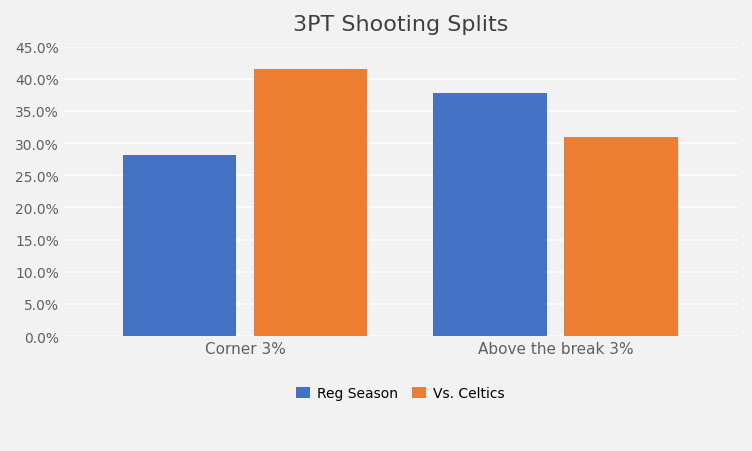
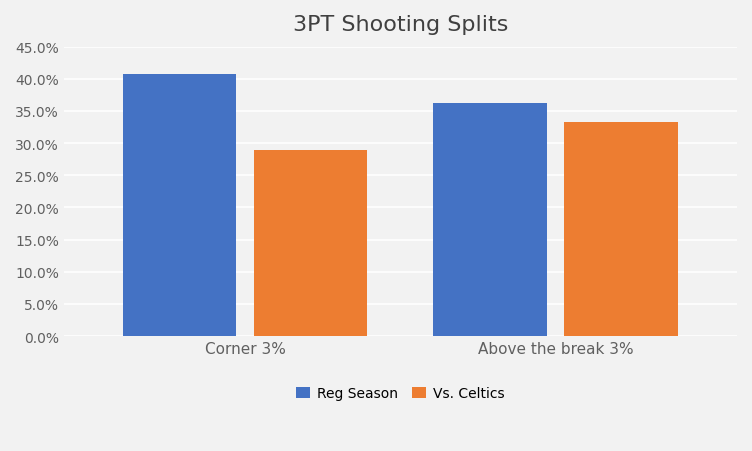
Reg Season/Corner 3%: 28.2% -> 40.8%
Vs. Celtics/Corner 3%: 41.6% -> 28.9%
Reg Season/Above the break 3%: 37.8% -> 36.2%
Vs. Celtics/Above the break 3%: 31.0% -> 33.3%
